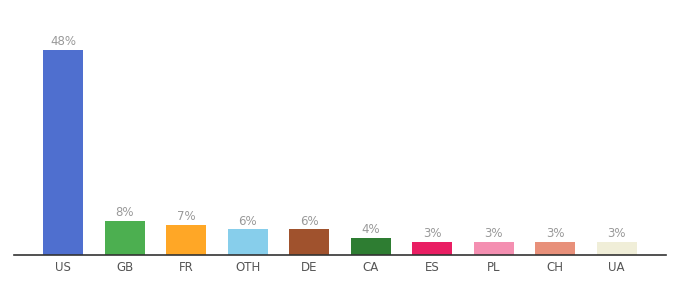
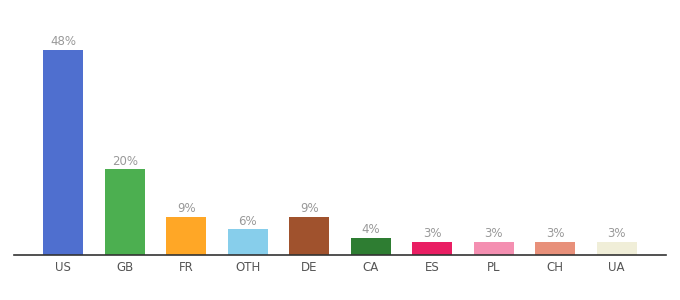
GB: 8% -> 20%
FR: 7% -> 9%
DE: 6% -> 9%
